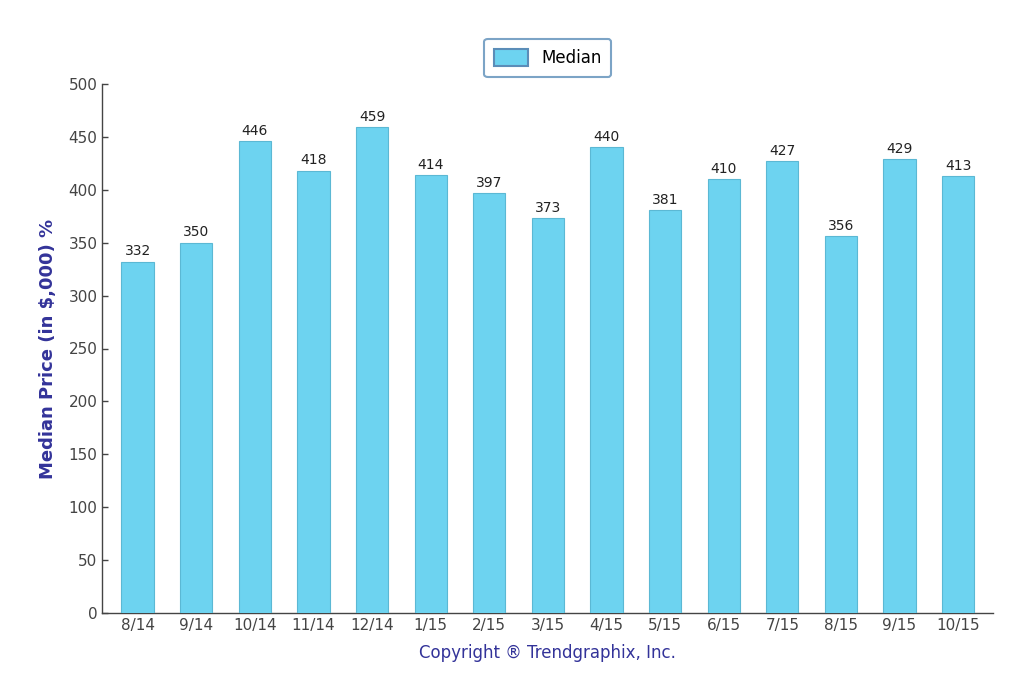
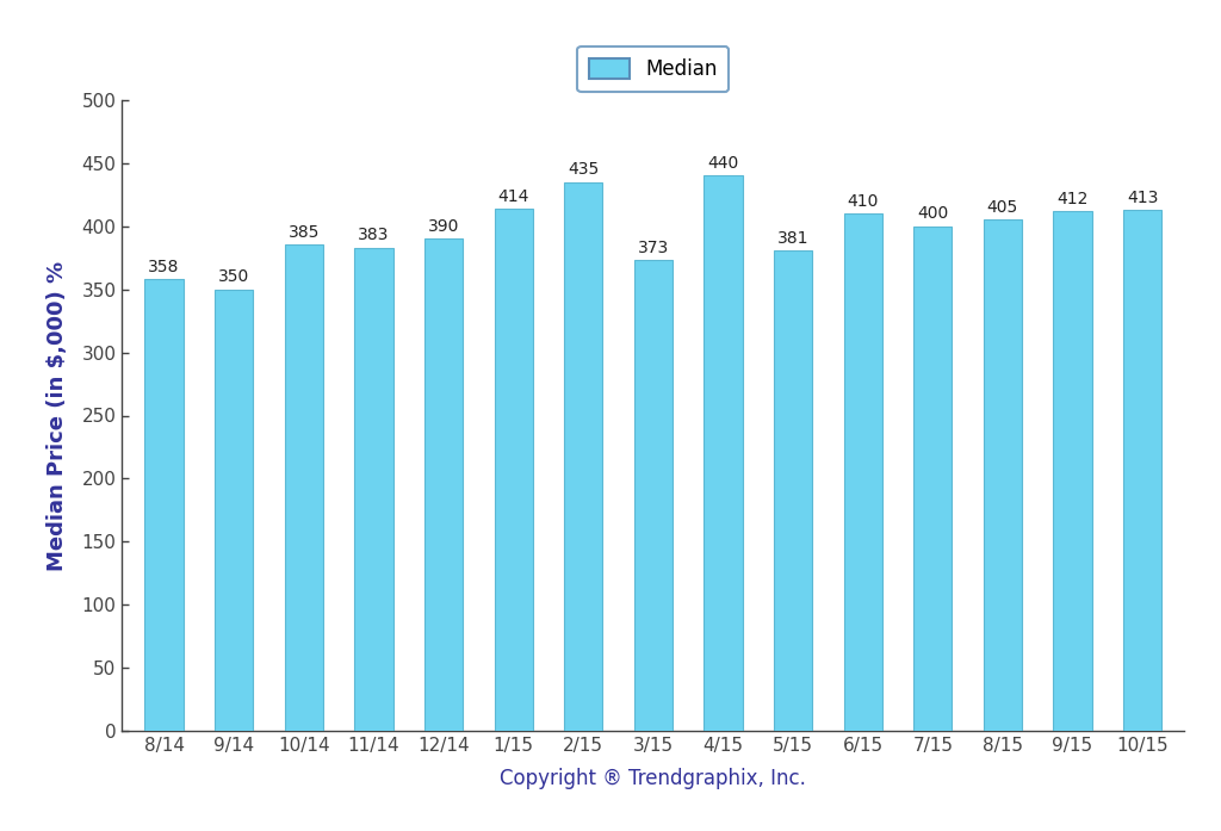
8/14: 332 -> 358
10/14: 446 -> 385
11/14: 418 -> 383
12/14: 459 -> 390
2/15: 397 -> 435
7/15: 427 -> 400
8/15: 356 -> 405
9/15: 429 -> 412
